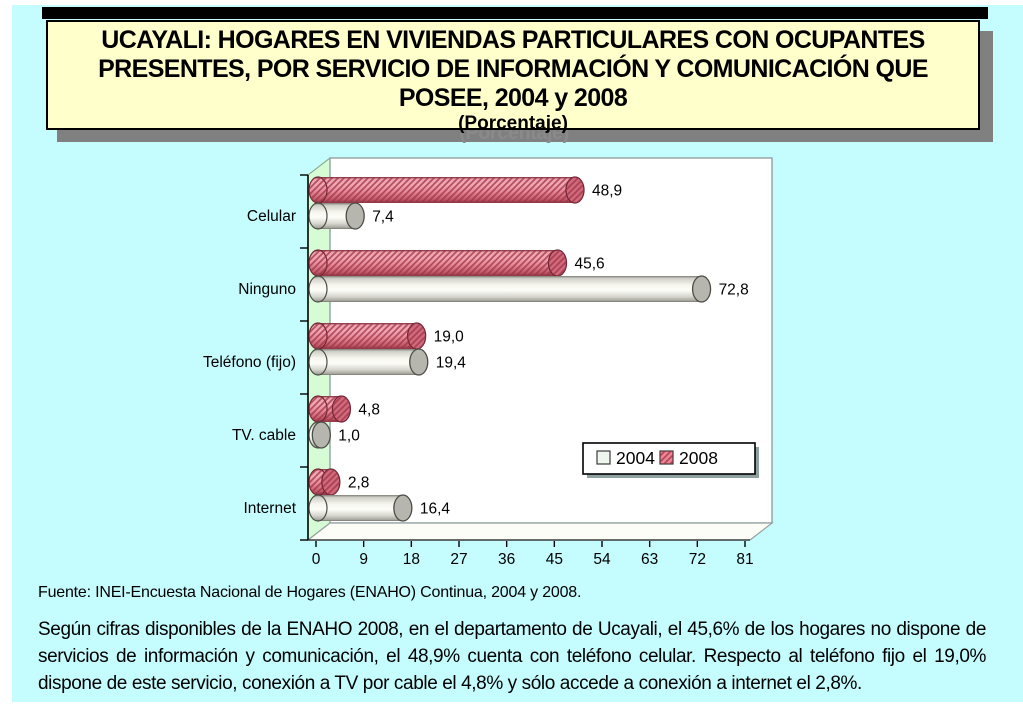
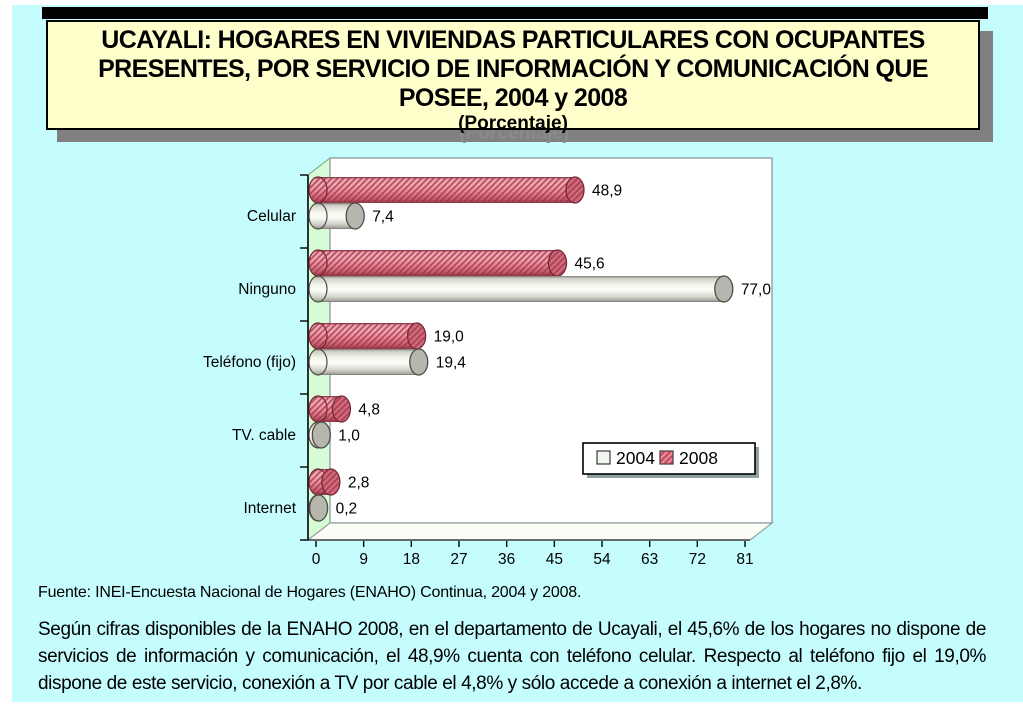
2004/Ninguno: 72,8 -> 77,0
2004/Internet: 16,4 -> 0,2
